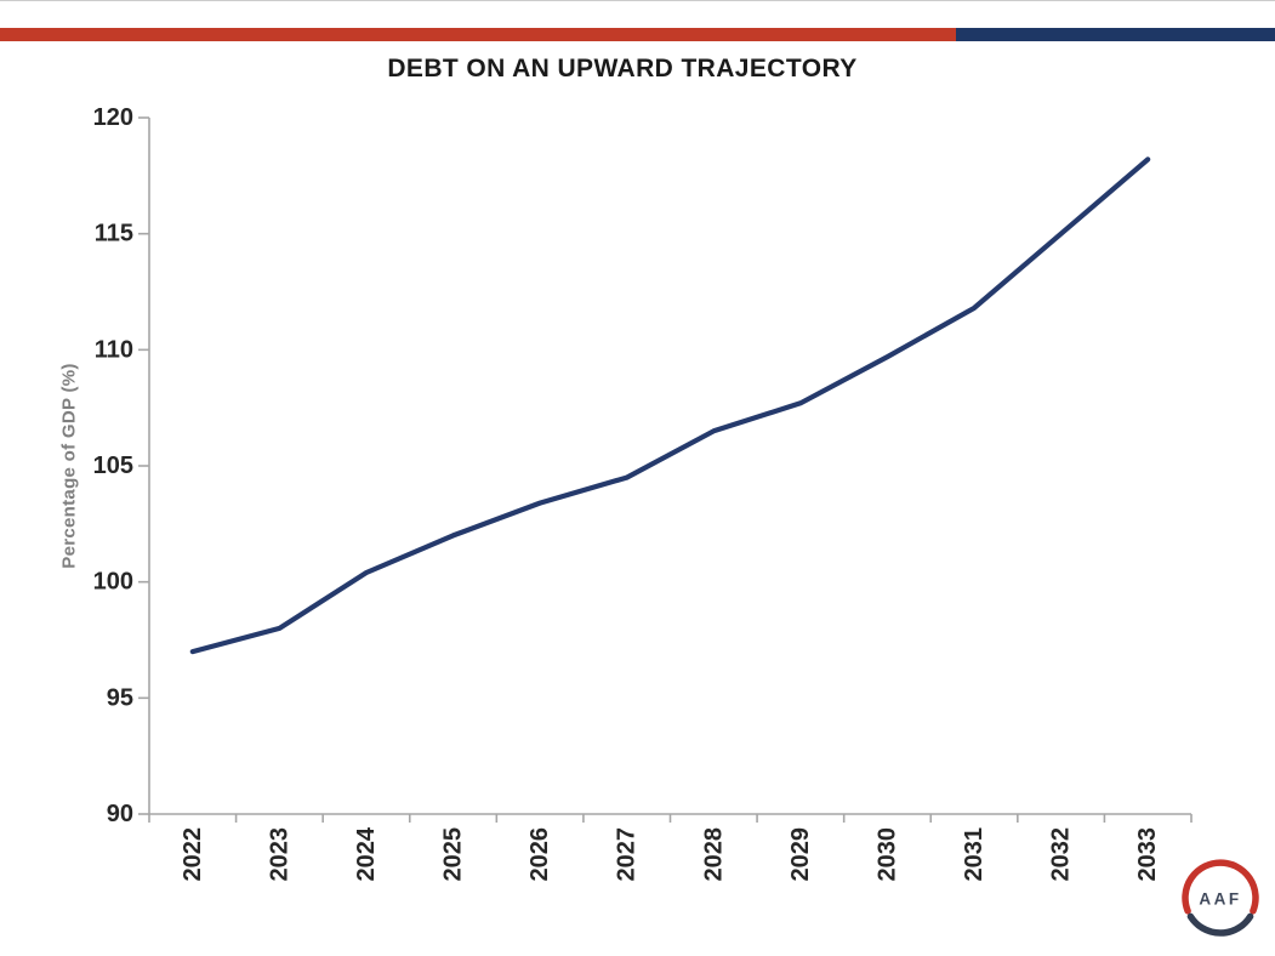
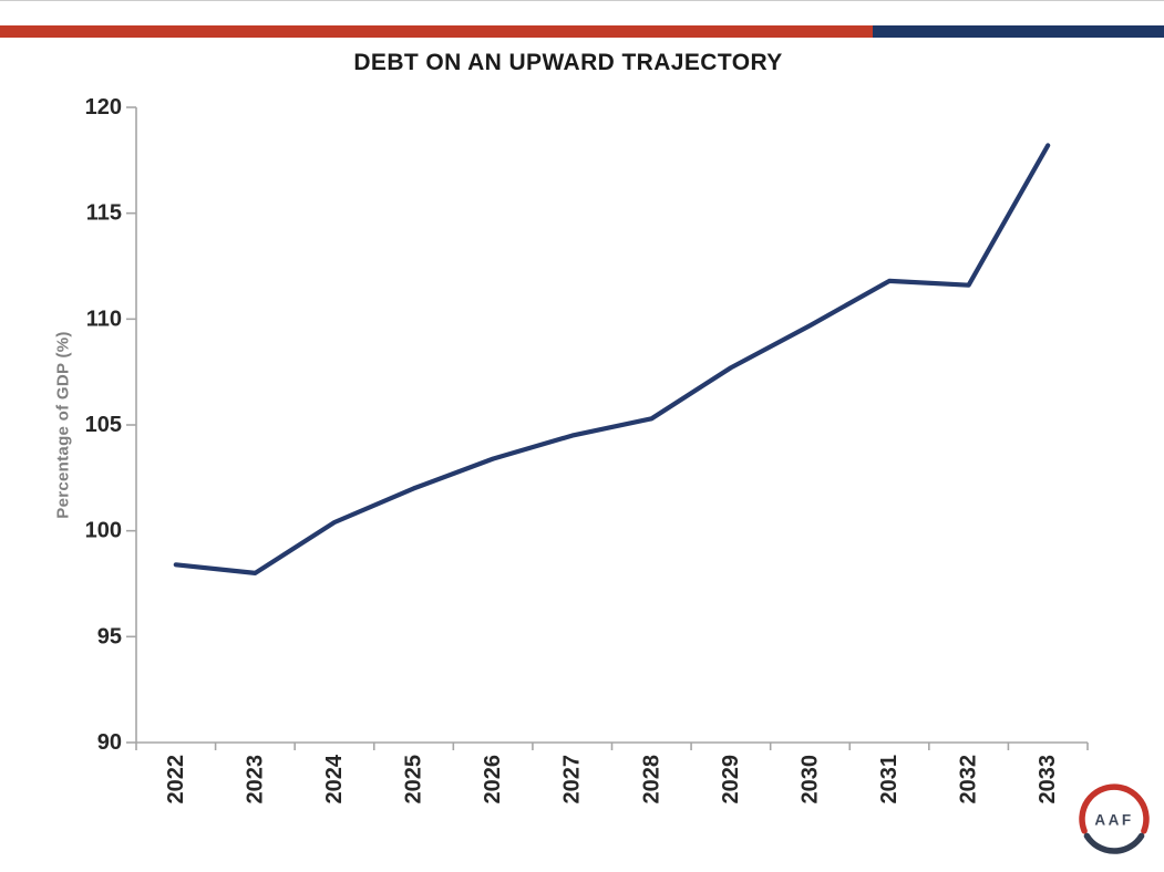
2022: 97.0 -> 98.4
2028: 106.5 -> 105.3
2032: 115.0 -> 111.6
